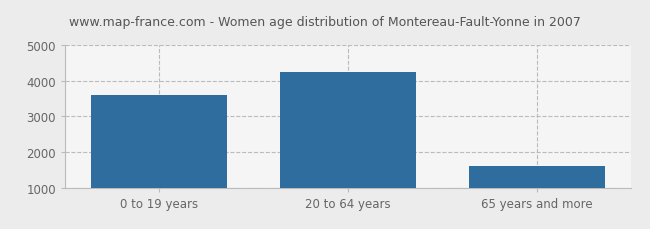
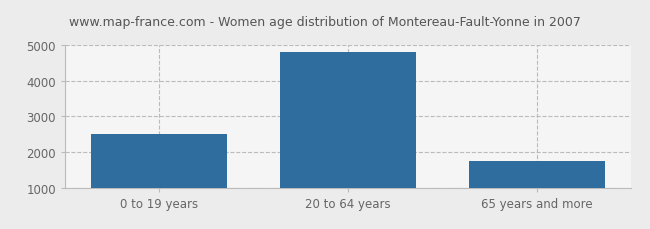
0 to 19 years: 3600 -> 2500
20 to 64 years: 4250 -> 4800
65 years and more: 1600 -> 1750
